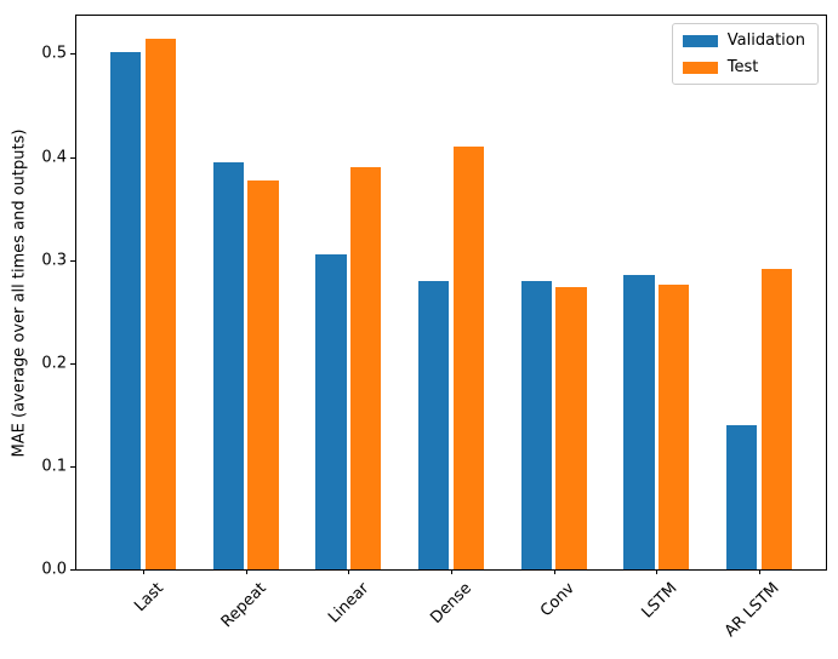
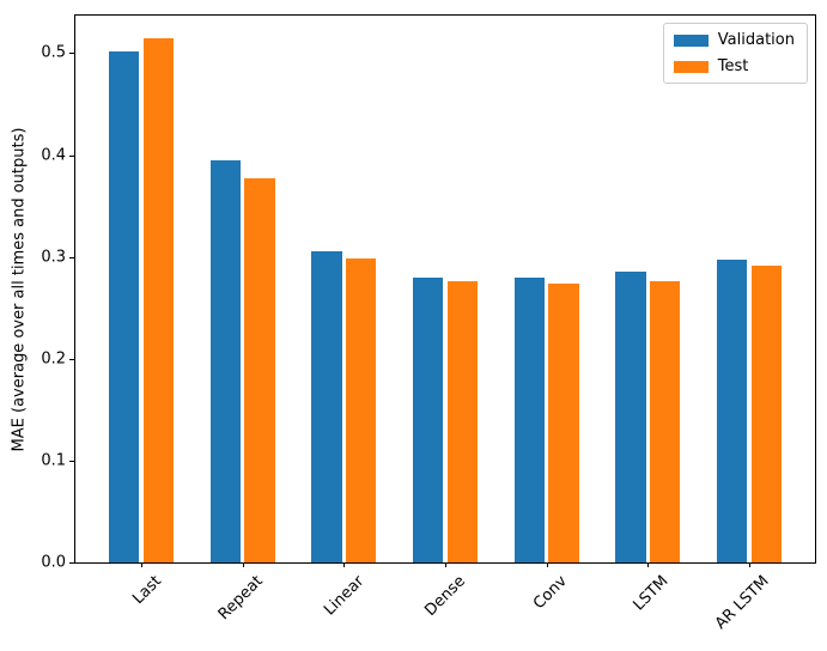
Test/Linear: 0.39 -> 0.30
Test/Dense: 0.41 -> 0.28
Validation/AR LSTM: 0.14 -> 0.30
